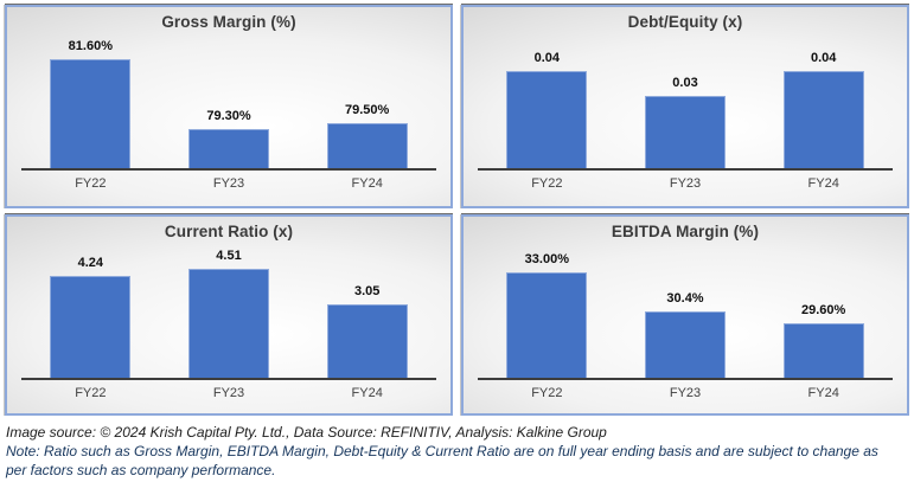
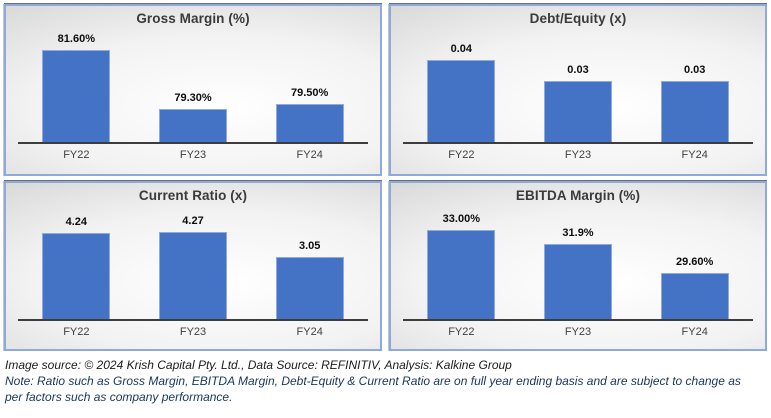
Debt/Equity (x)/FY24: 0.04 -> 0.03
Current Ratio (x)/FY23: 4.51 -> 4.27
EBITDA Margin (%)/FY23: 30.4% -> 31.9%
